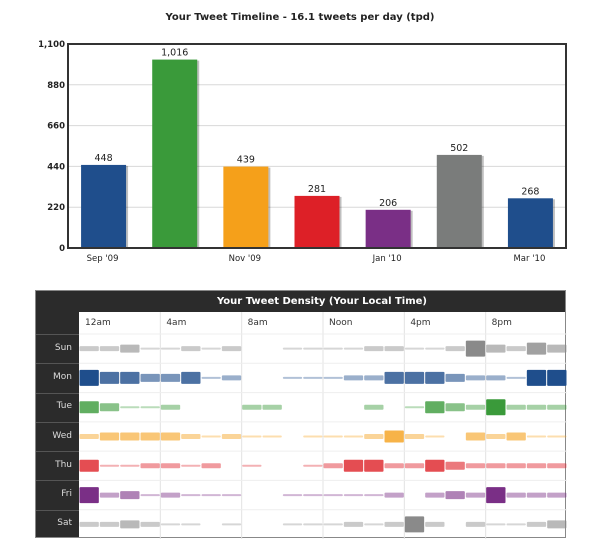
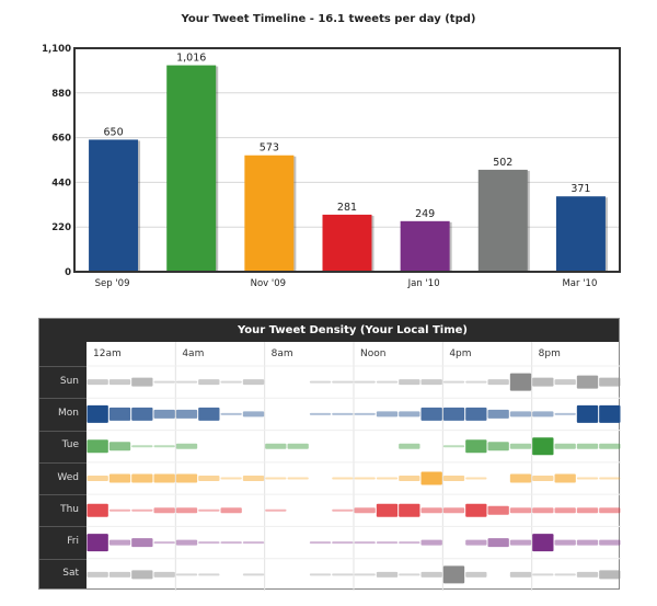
Your Tweet Timeline - 16.1 tweets per day (tpd)/Sep '09: 448 -> 650
Your Tweet Timeline - 16.1 tweets per day (tpd)/Nov '09: 439 -> 573
Your Tweet Timeline - 16.1 tweets per day (tpd)/Jan '10: 206 -> 249
Your Tweet Timeline - 16.1 tweets per day (tpd)/Mar '10: 268 -> 371
